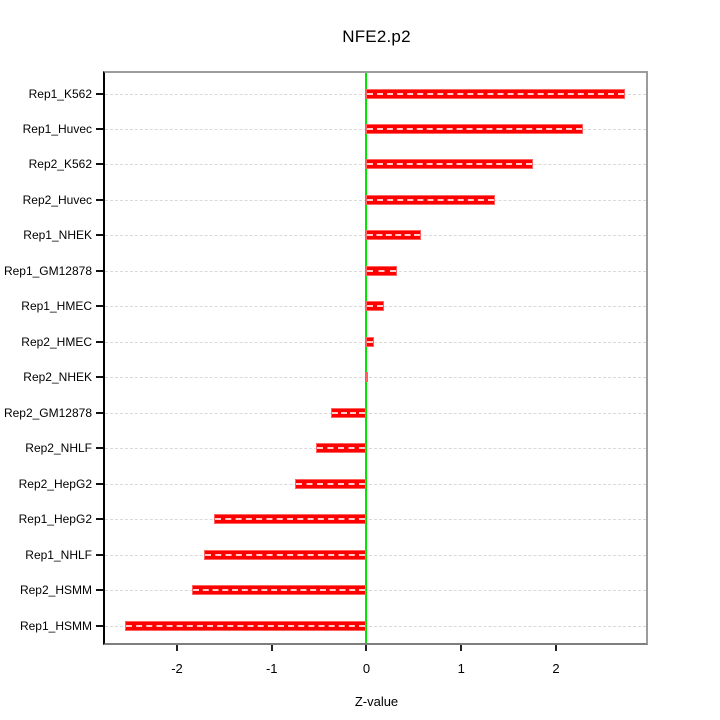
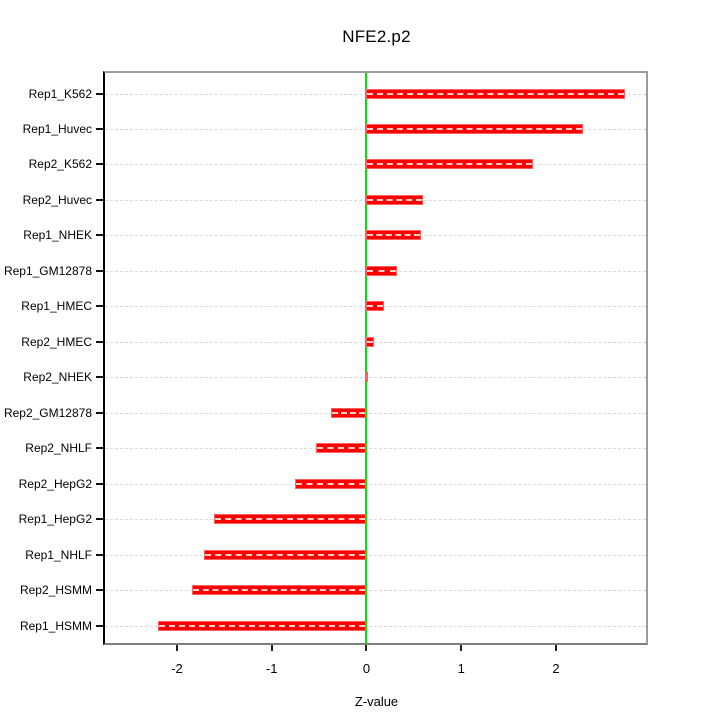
Rep2_Huvec: 1.4 -> 0.6
Rep1_HSMM: -2.5 -> -2.2
